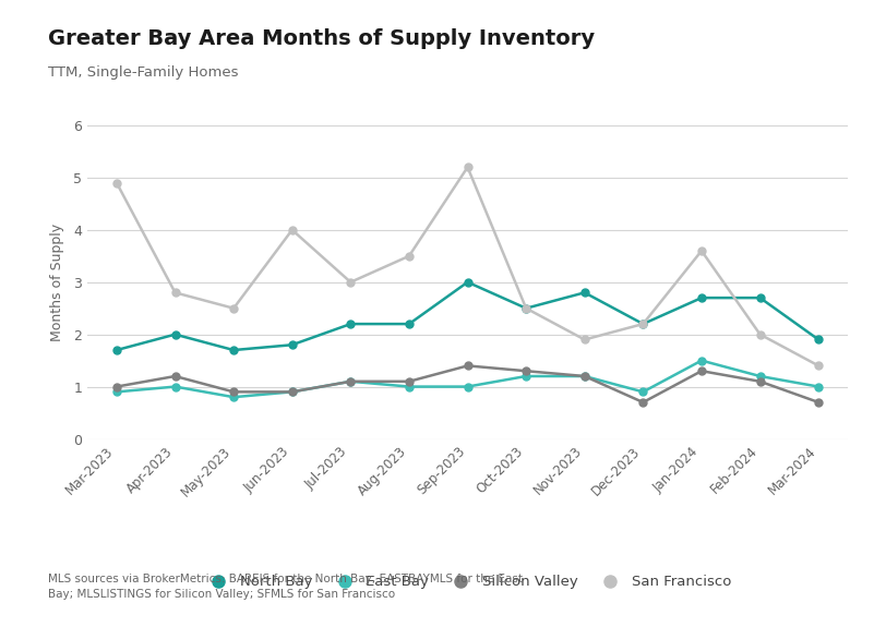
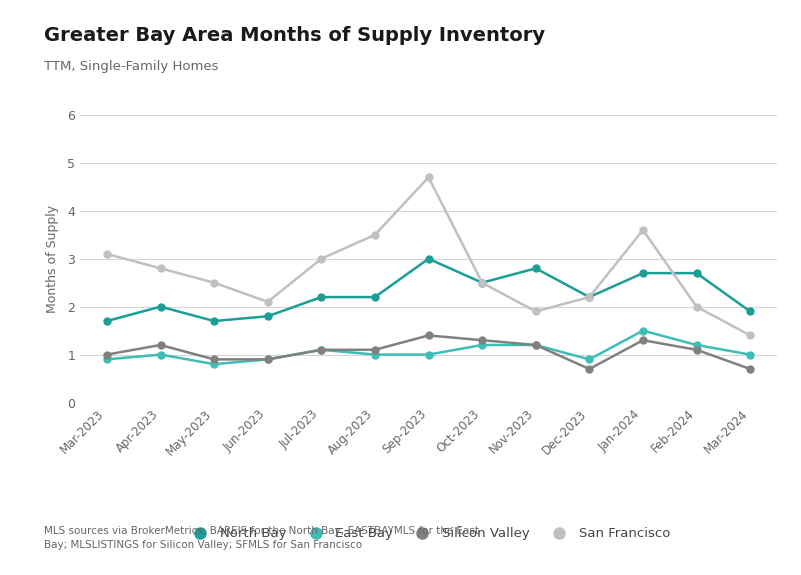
San Francisco/Mar-2023: 4.9 -> 3.1
San Francisco/Jun-2023: 4.0 -> 2.1
San Francisco/Sep-2023: 5.2 -> 4.7
